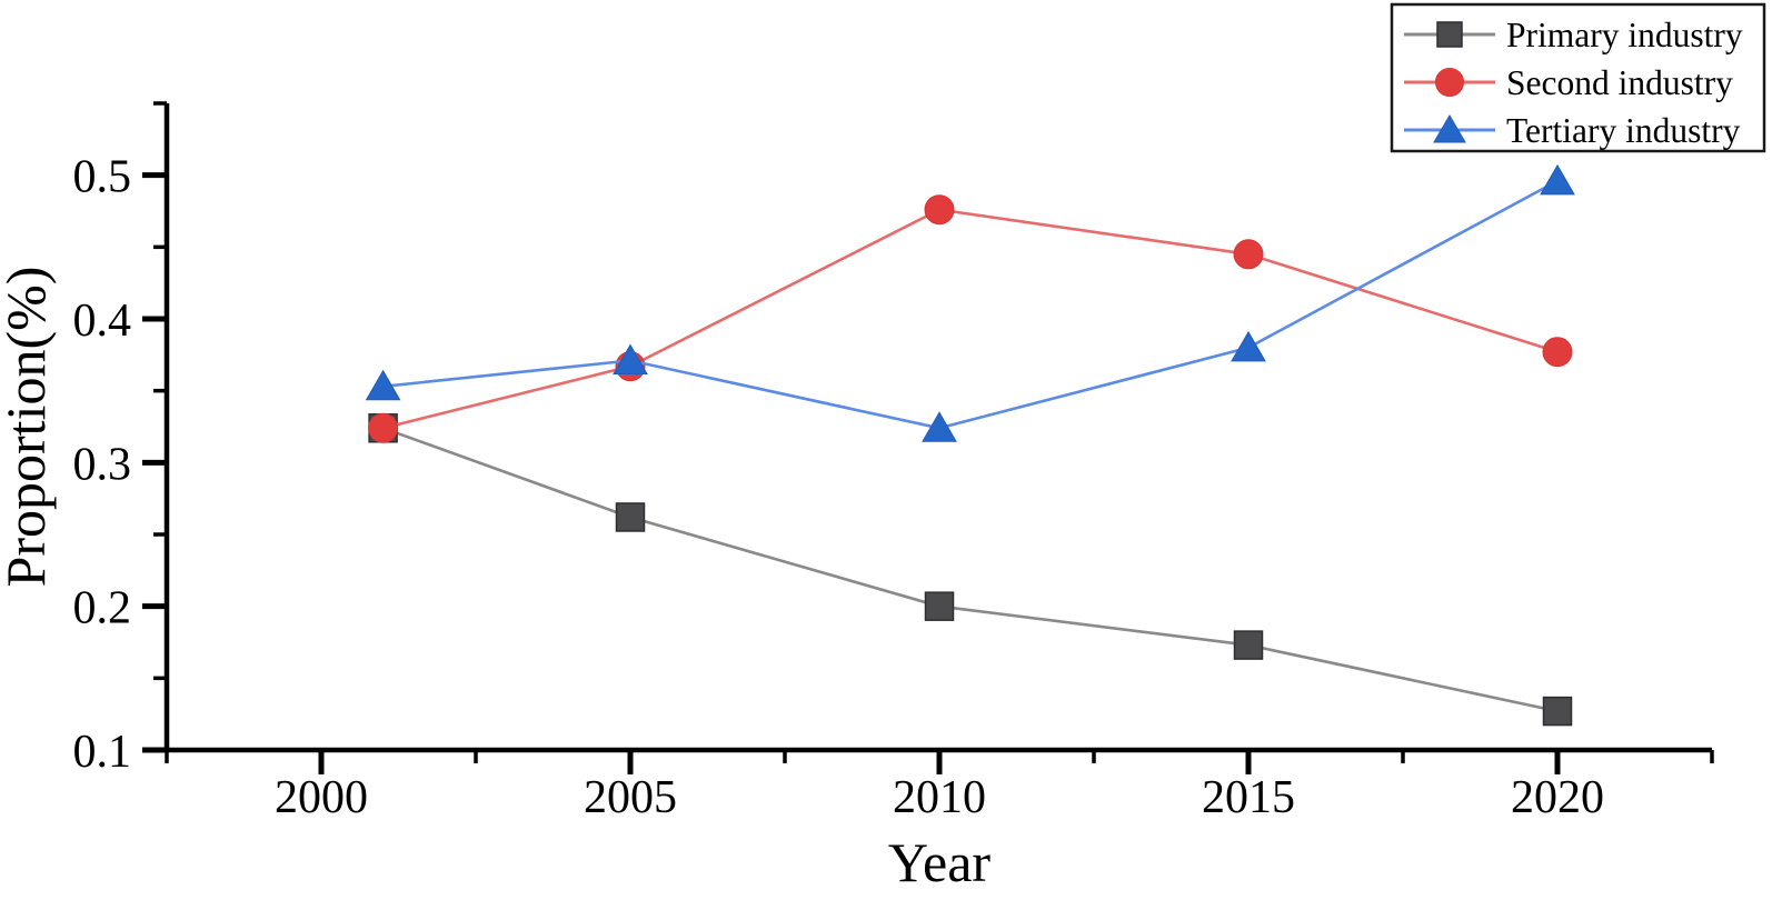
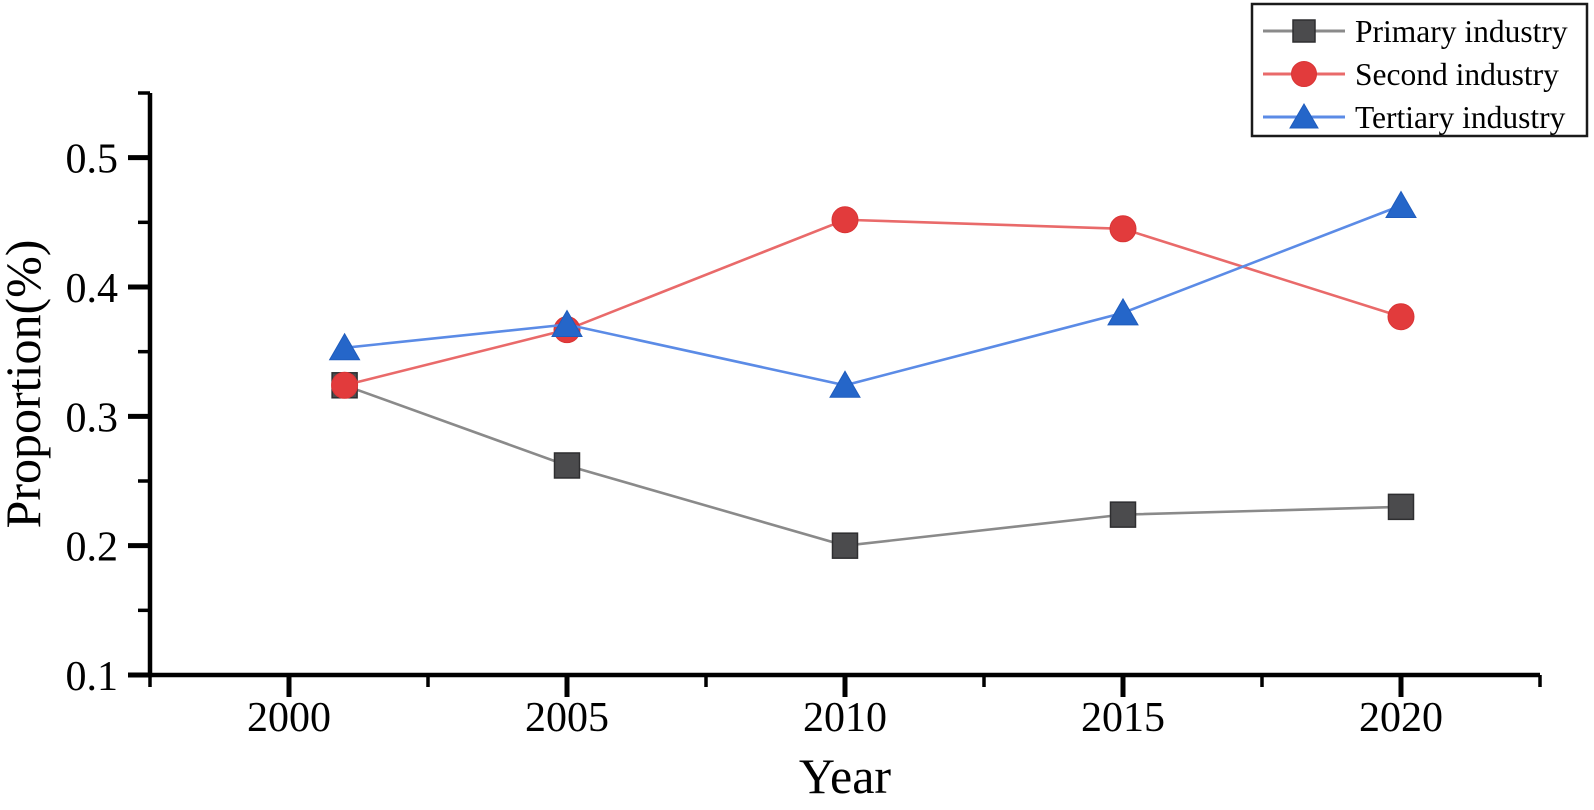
Second industry/2010: 0.476 -> 0.452
Primary industry/2015: 0.173 -> 0.224
Primary industry/2020: 0.127 -> 0.230
Tertiary industry/2020: 0.496 -> 0.463
